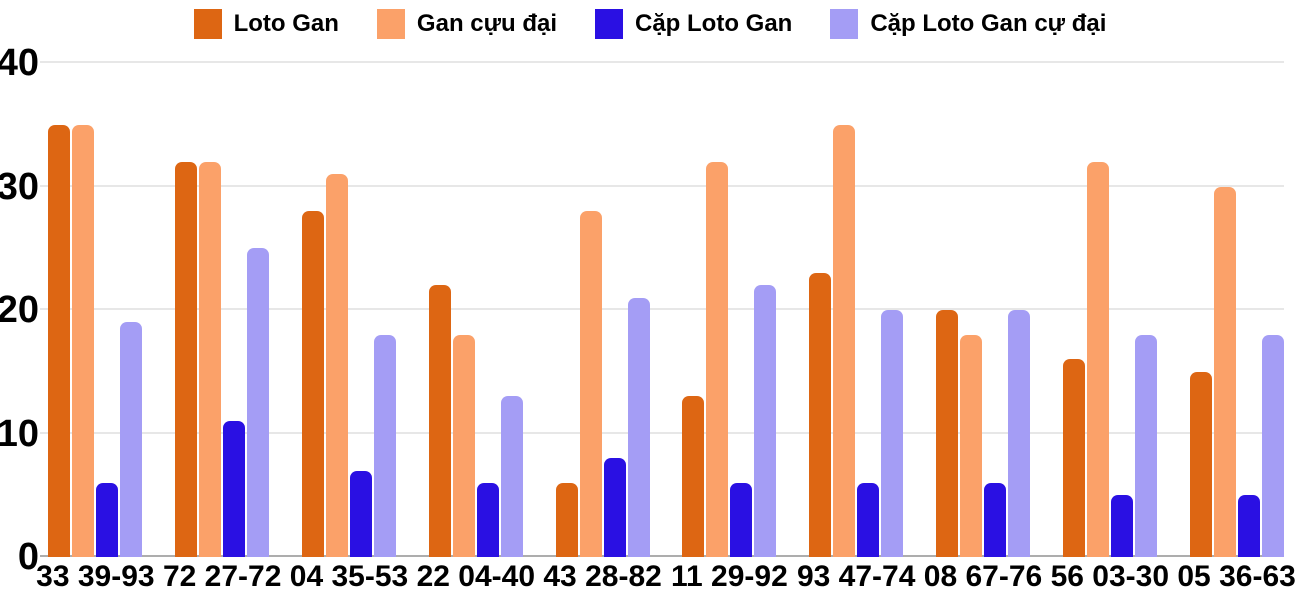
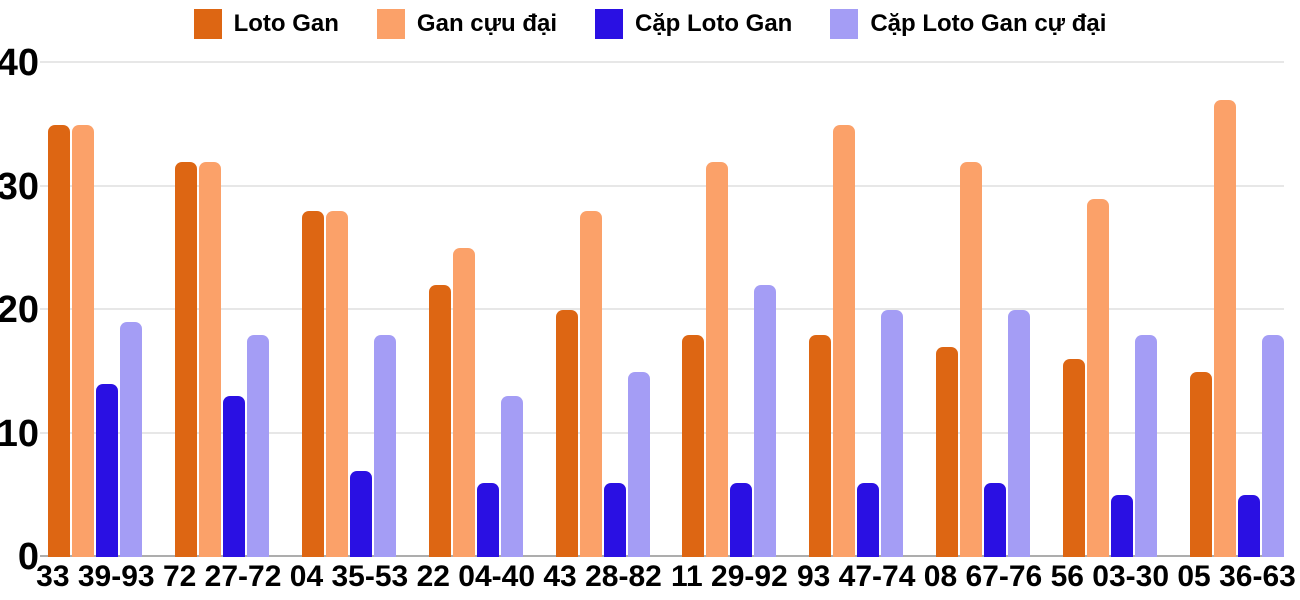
Cặp Loto Gan/33 39-93: 6 -> 14
Cặp Loto Gan/72 27-72: 11 -> 13
Cặp Loto Gan cự đại/72 27-72: 25 -> 18
Gan cựu đại/04 35-53: 31 -> 28
Gan cựu đại/22 04-40: 18 -> 25
Loto Gan/43 28-82: 6 -> 20
Cặp Loto Gan/43 28-82: 8 -> 6
Cặp Loto Gan cự đại/43 28-82: 21 -> 15
Loto Gan/11 29-92: 13 -> 18
Loto Gan/93 47-74: 23 -> 18
Loto Gan/08 67-76: 20 -> 17
Gan cựu đại/08 67-76: 18 -> 32
Gan cựu đại/56 03-30: 32 -> 29
Gan cựu đại/05 36-63: 30 -> 37
